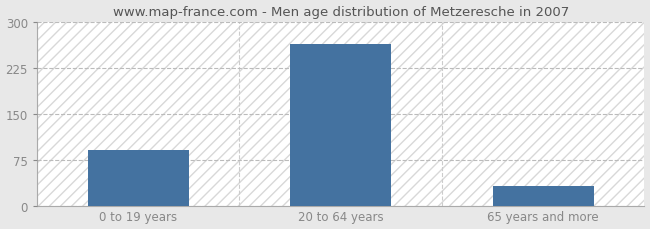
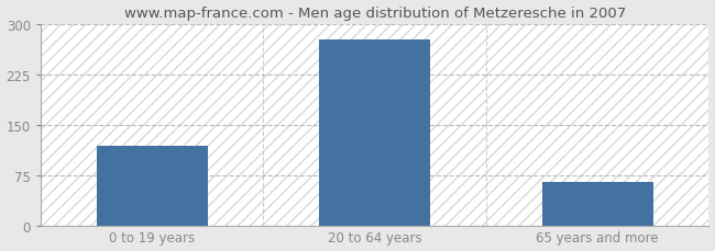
0 to 19 years: 90 -> 118
20 to 64 years: 263 -> 276
65 years and more: 32 -> 64
